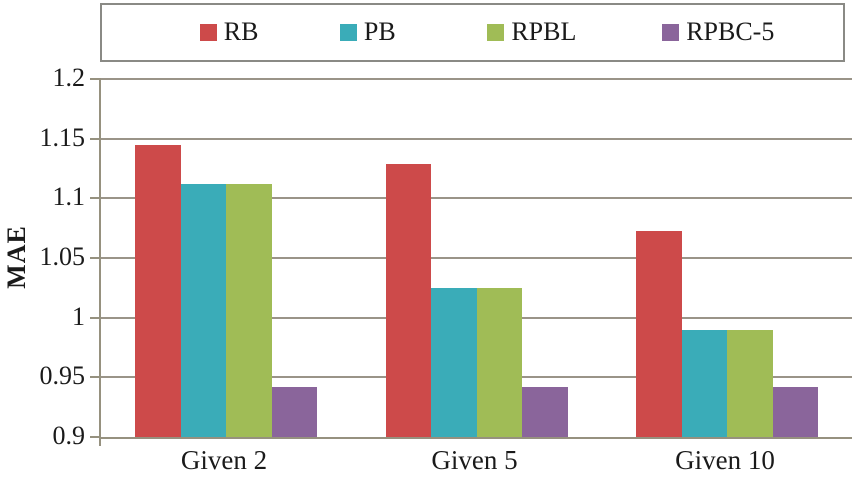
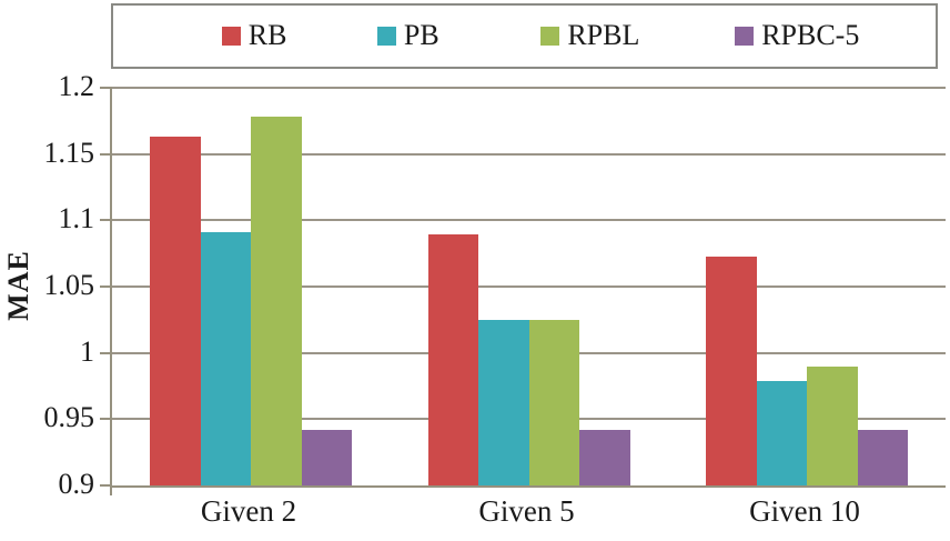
RB/Given 2: 1.145 -> 1.163
PB/Given 2: 1.112 -> 1.091
RPBL/Given 2: 1.112 -> 1.178
RB/Given 5: 1.129 -> 1.089
PB/Given 10: 0.990 -> 0.979
